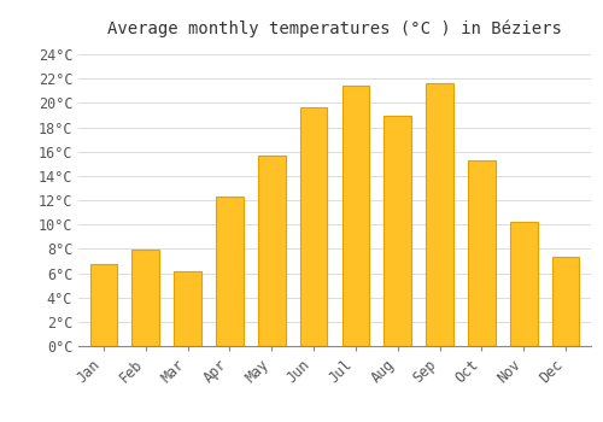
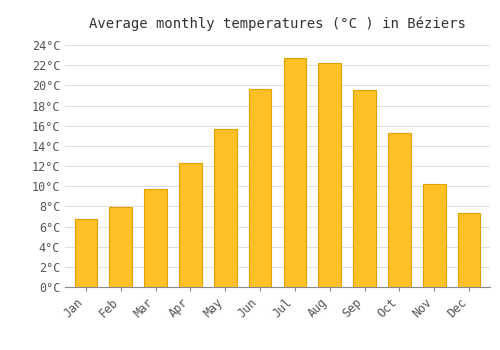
Mar: 6.2°C -> 9.7°C
Jul: 21.4°C -> 22.7°C
Aug: 18.9°C -> 22.2°C
Sep: 21.6°C -> 19.5°C
